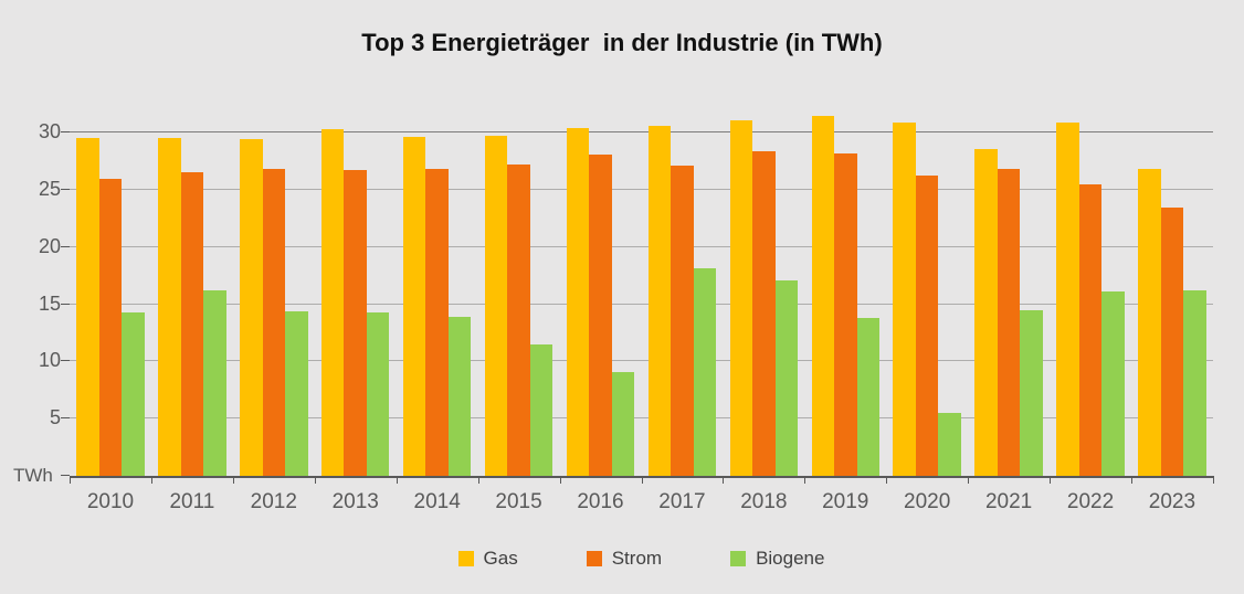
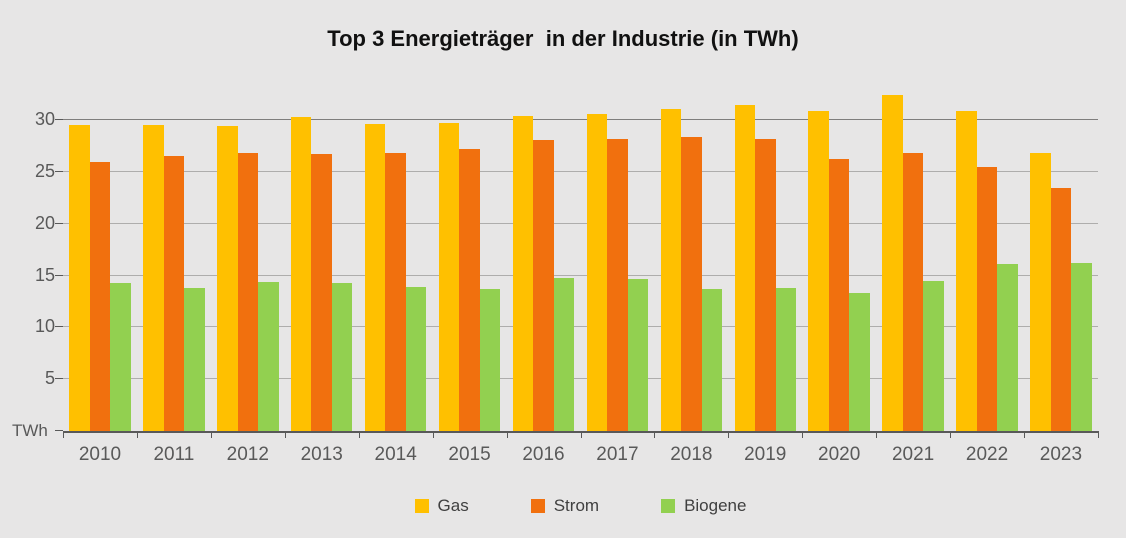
Biogene/2011: 16.2 -> 13.8
Biogene/2015: 11.5 -> 13.7
Biogene/2016: 9.1 -> 14.8
Strom/2017: 27.1 -> 28.2
Biogene/2017: 18.1 -> 14.7
Biogene/2018: 17.1 -> 13.7
Biogene/2020: 5.5 -> 13.3
Gas/2021: 28.6 -> 32.4
